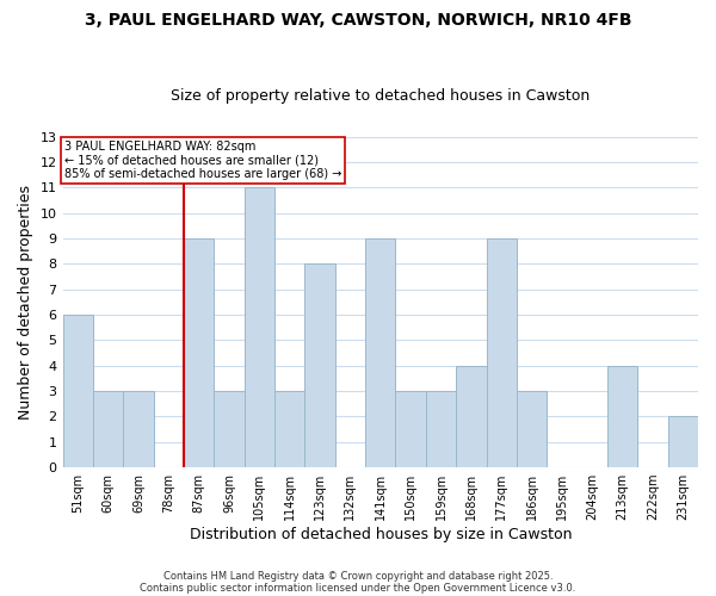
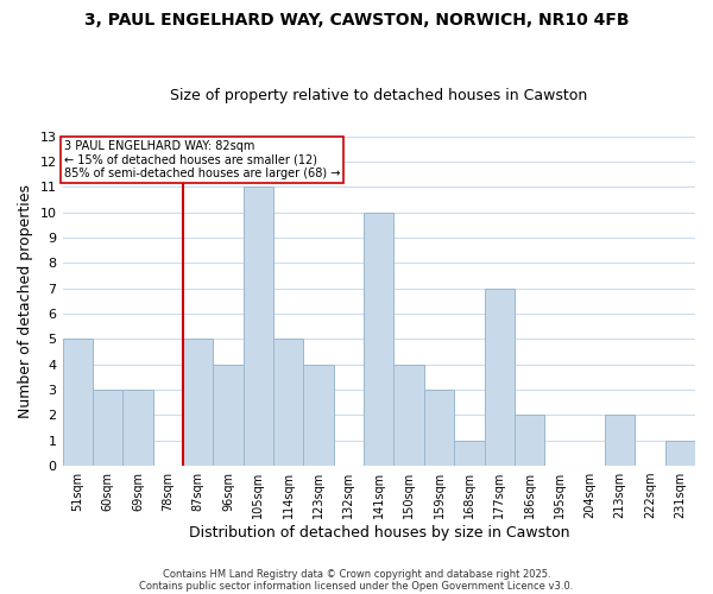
51sqm: 6 -> 5
87sqm: 9 -> 5
96sqm: 3 -> 4
114sqm: 3 -> 5
123sqm: 8 -> 4
141sqm: 9 -> 10
150sqm: 3 -> 4
168sqm: 4 -> 1
177sqm: 9 -> 7
186sqm: 3 -> 2
213sqm: 4 -> 2
231sqm: 2 -> 1
